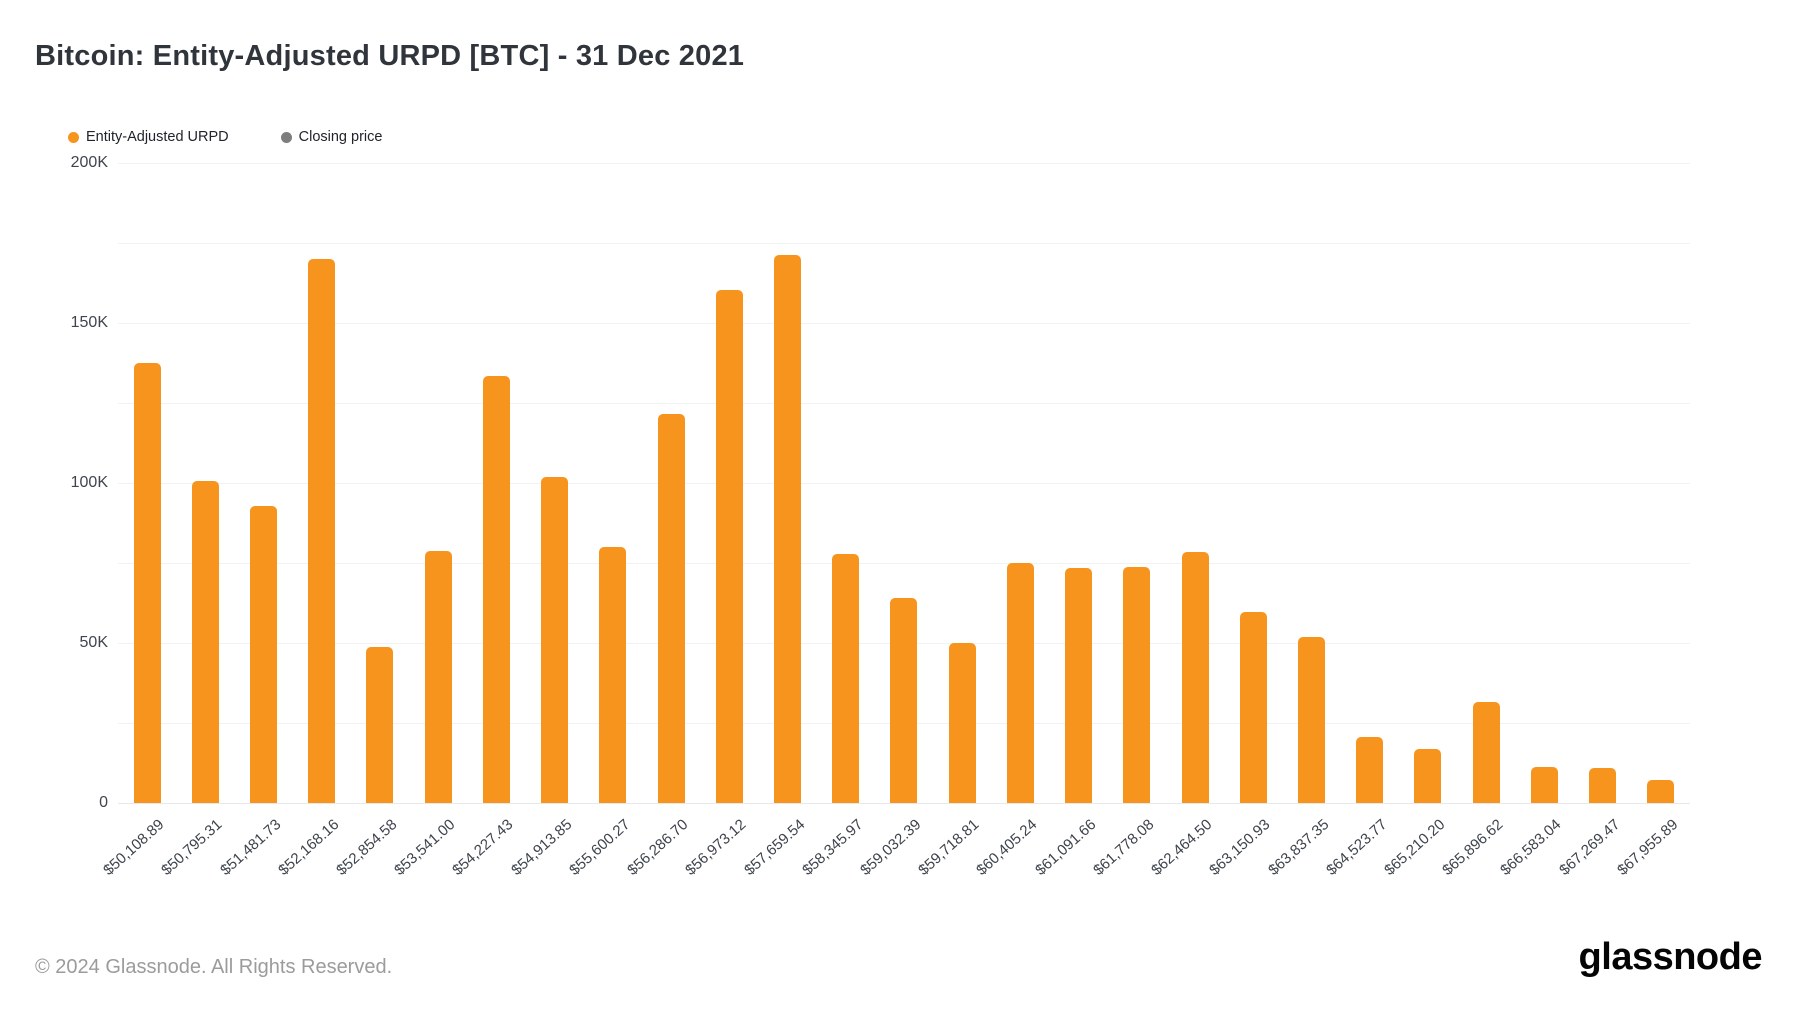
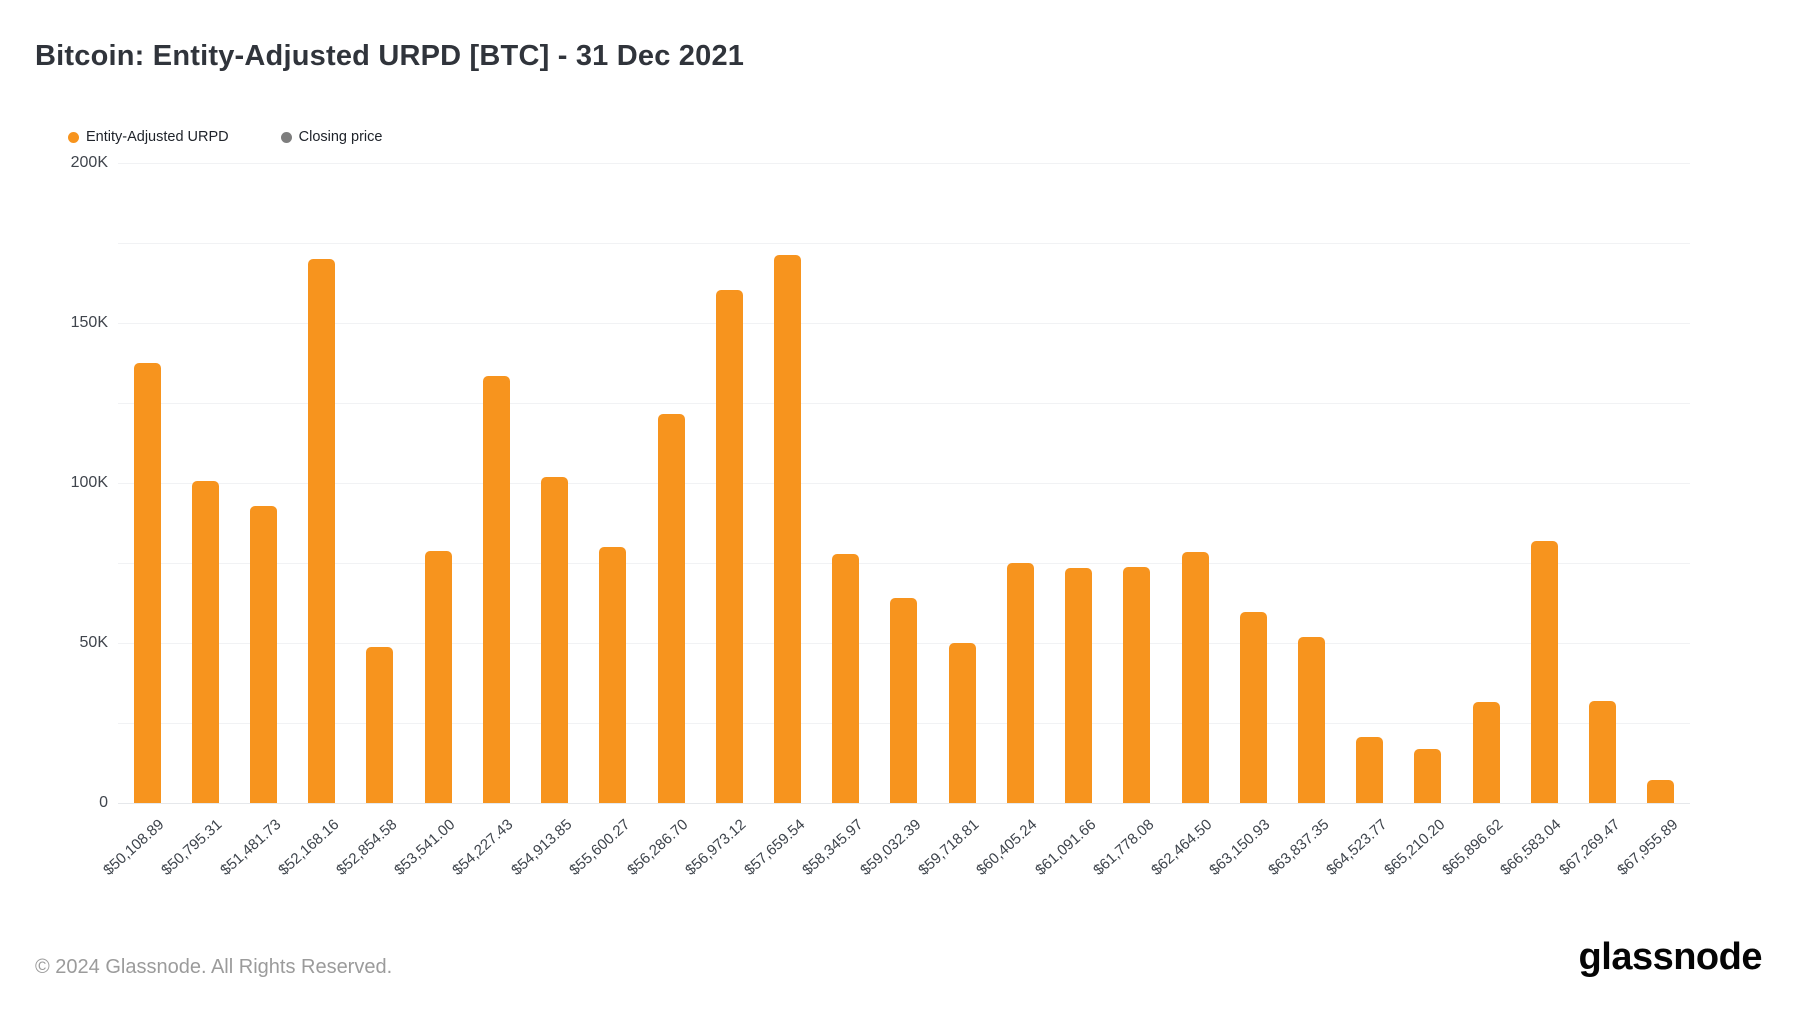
$66,583.04: 11K -> 82K
$67,269.47: 11K -> 32K
